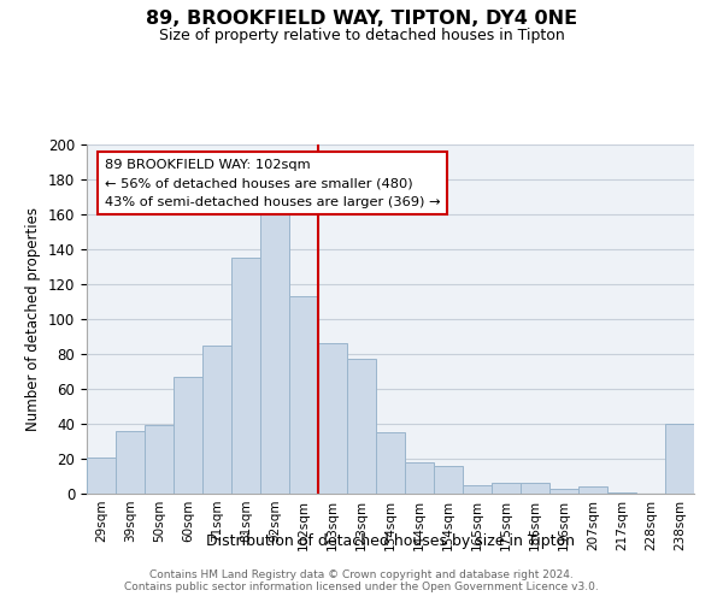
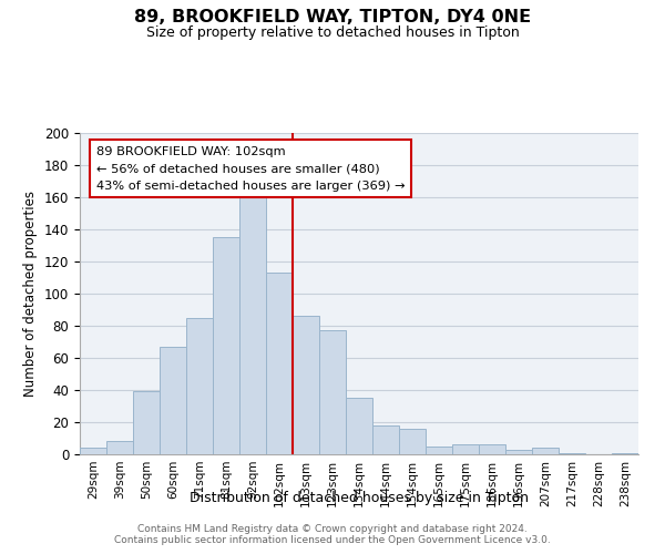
29sqm: 21 -> 4
39sqm: 36 -> 8
238sqm: 40 -> 1
